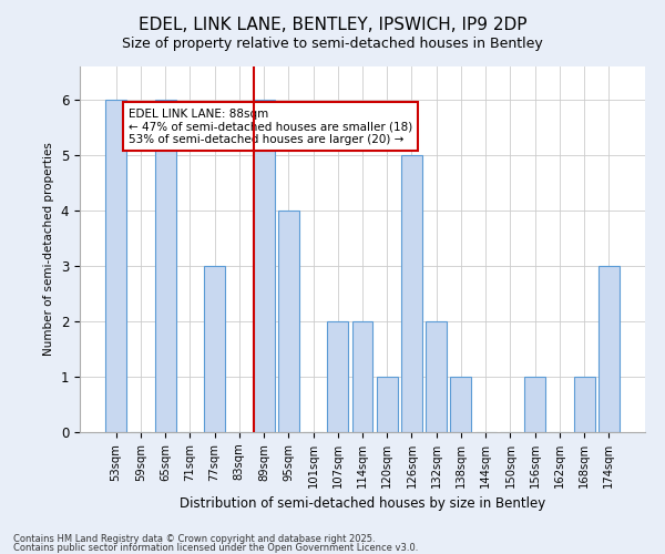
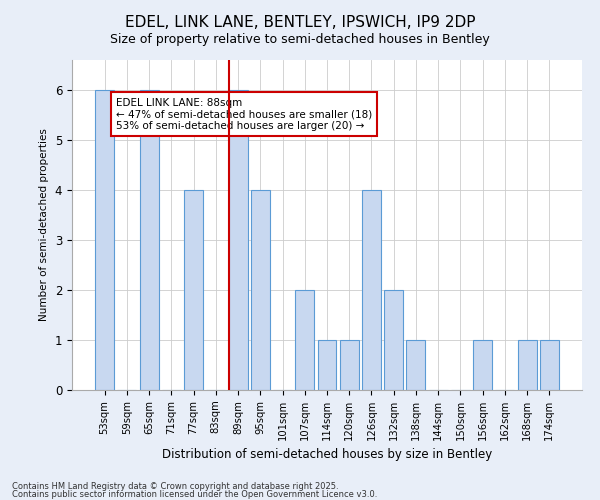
77sqm: 3 -> 4
114sqm: 2 -> 1
126sqm: 5 -> 4
174sqm: 3 -> 1
